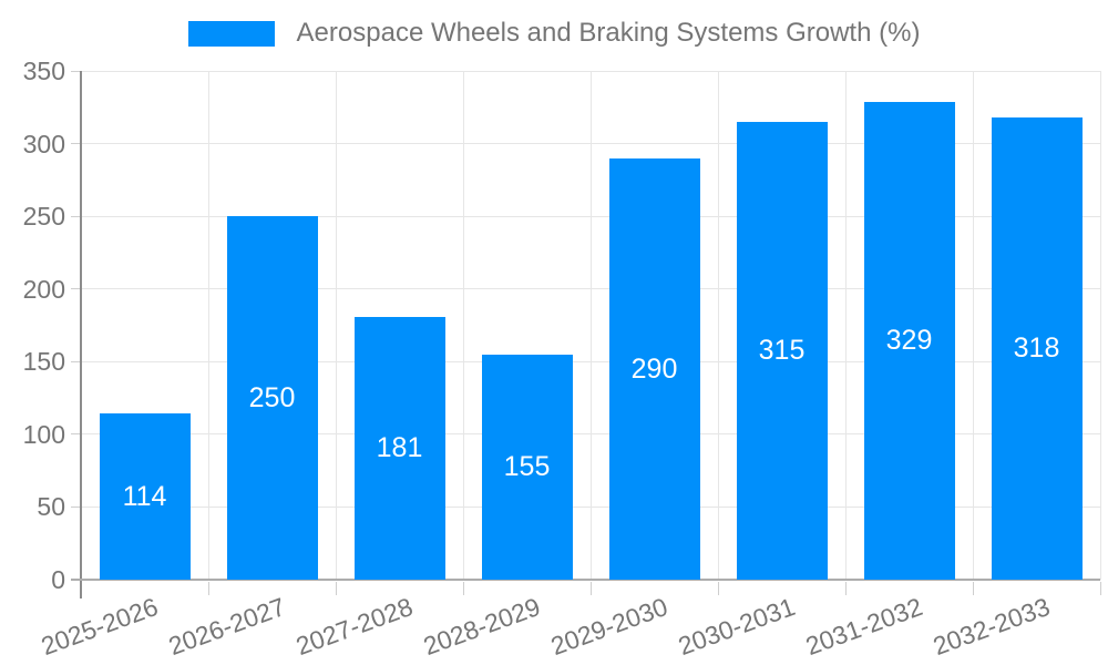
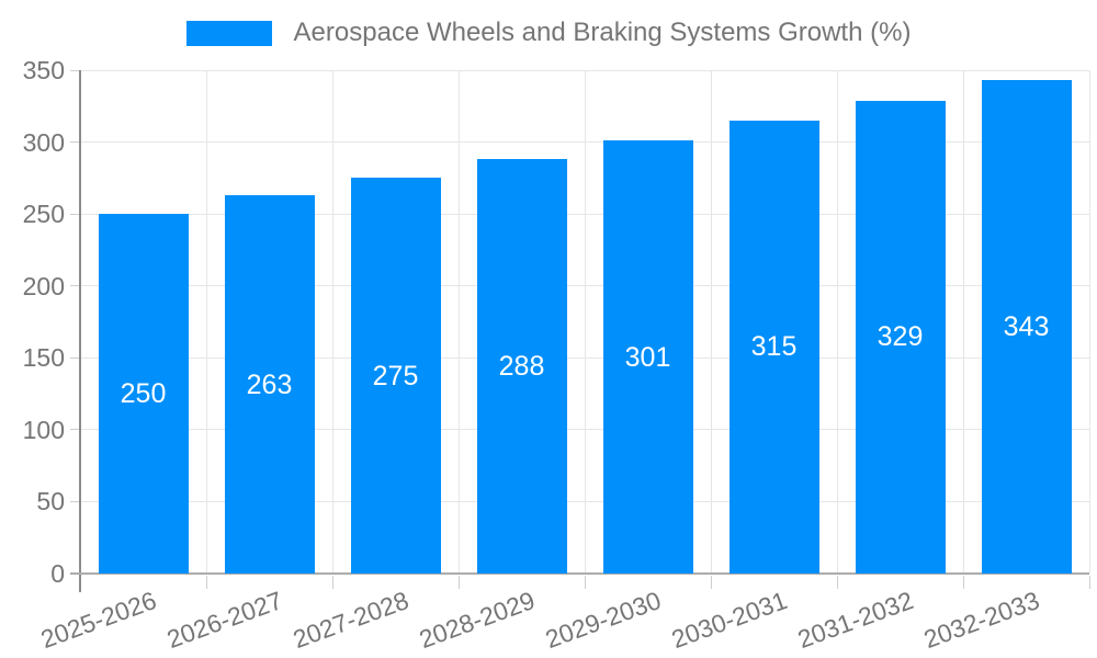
2025-2026: 114 -> 250
2026-2027: 250 -> 263
2027-2028: 181 -> 275
2028-2029: 155 -> 288
2029-2030: 290 -> 301
2032-2033: 318 -> 343
